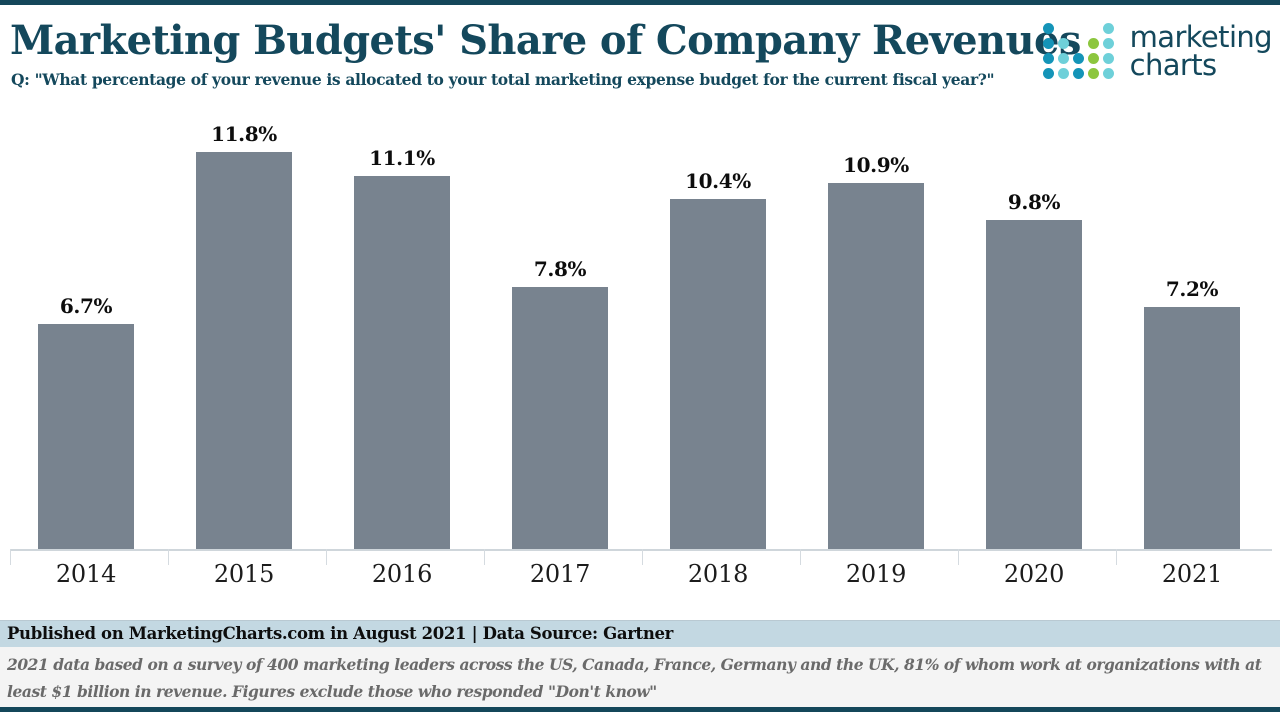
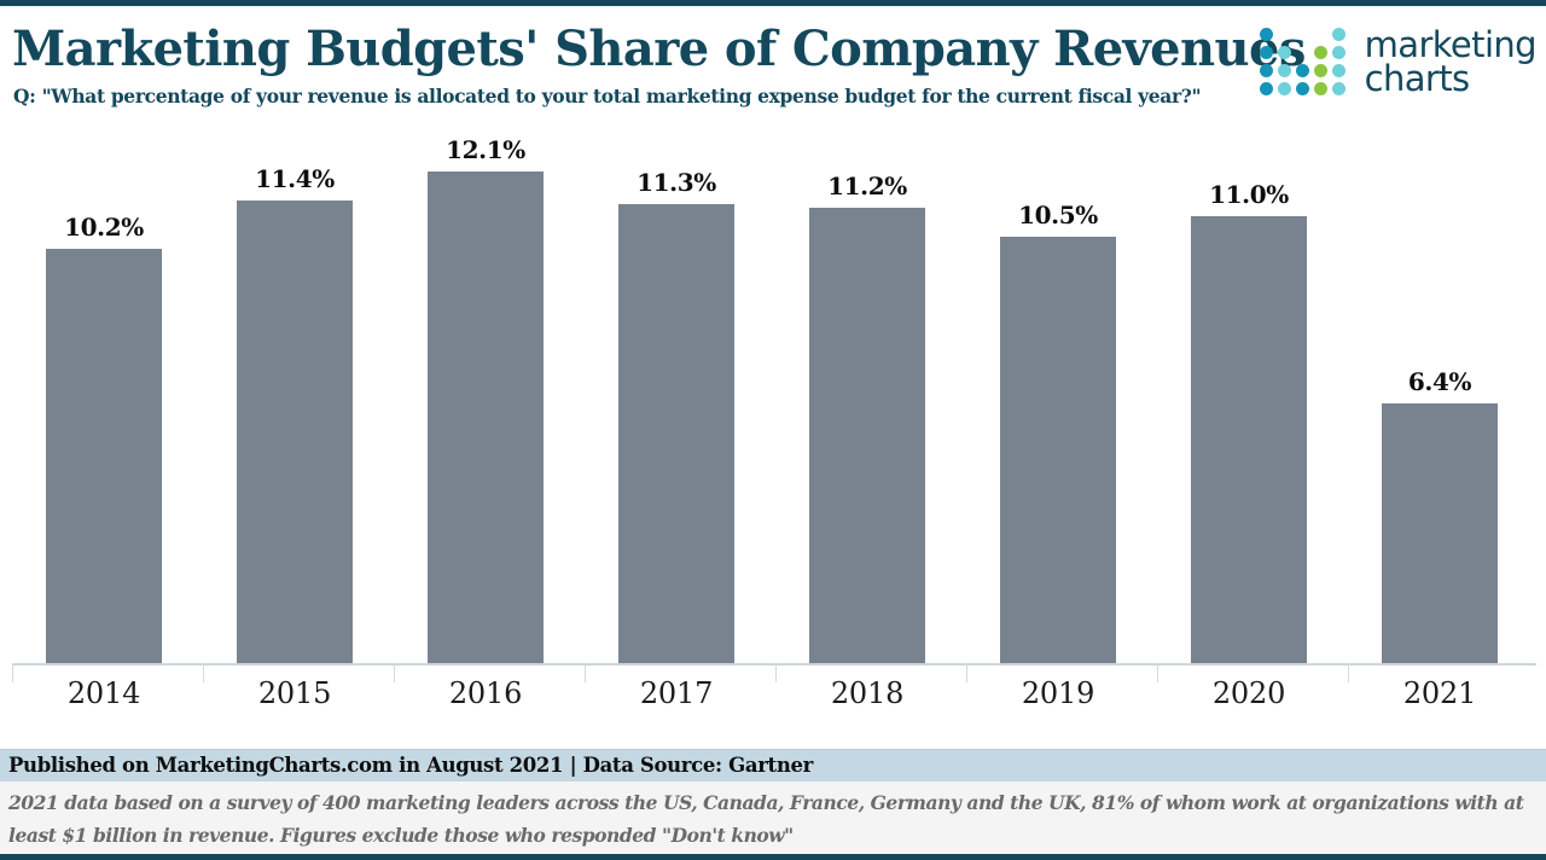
2014: 6.7% -> 10.2%
2015: 11.8% -> 11.4%
2016: 11.1% -> 12.1%
2017: 7.8% -> 11.3%
2018: 10.4% -> 11.2%
2019: 10.9% -> 10.5%
2020: 9.8% -> 11.0%
2021: 7.2% -> 6.4%
